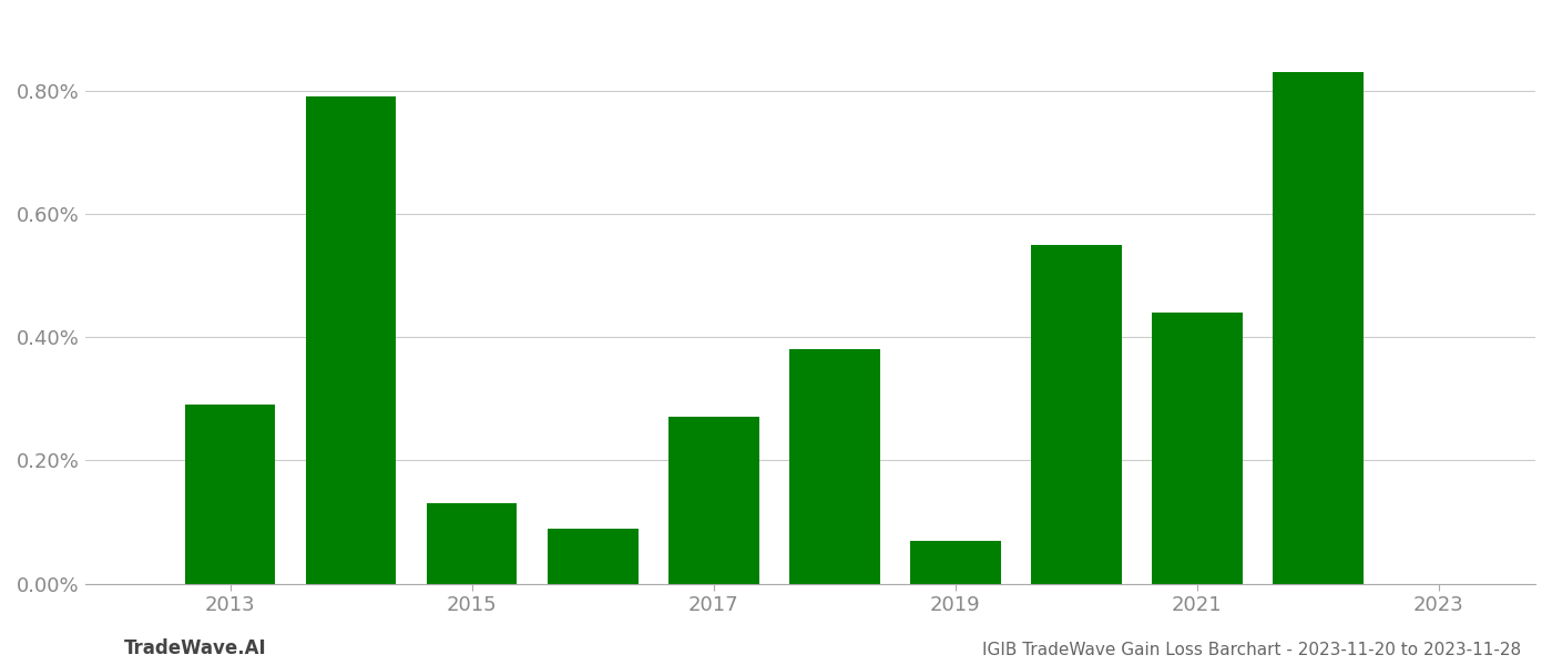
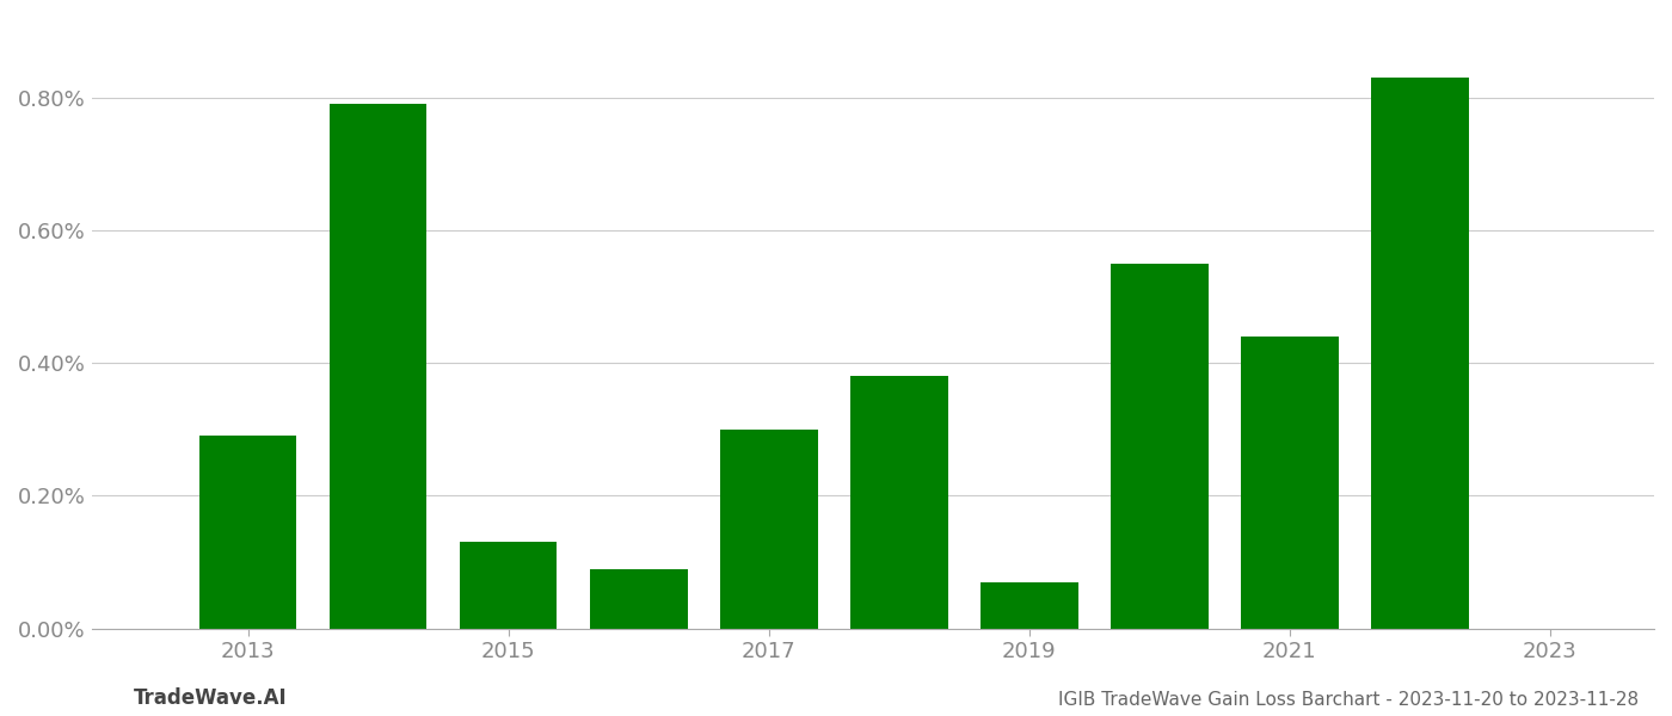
2017: 0.27% -> 0.30%
